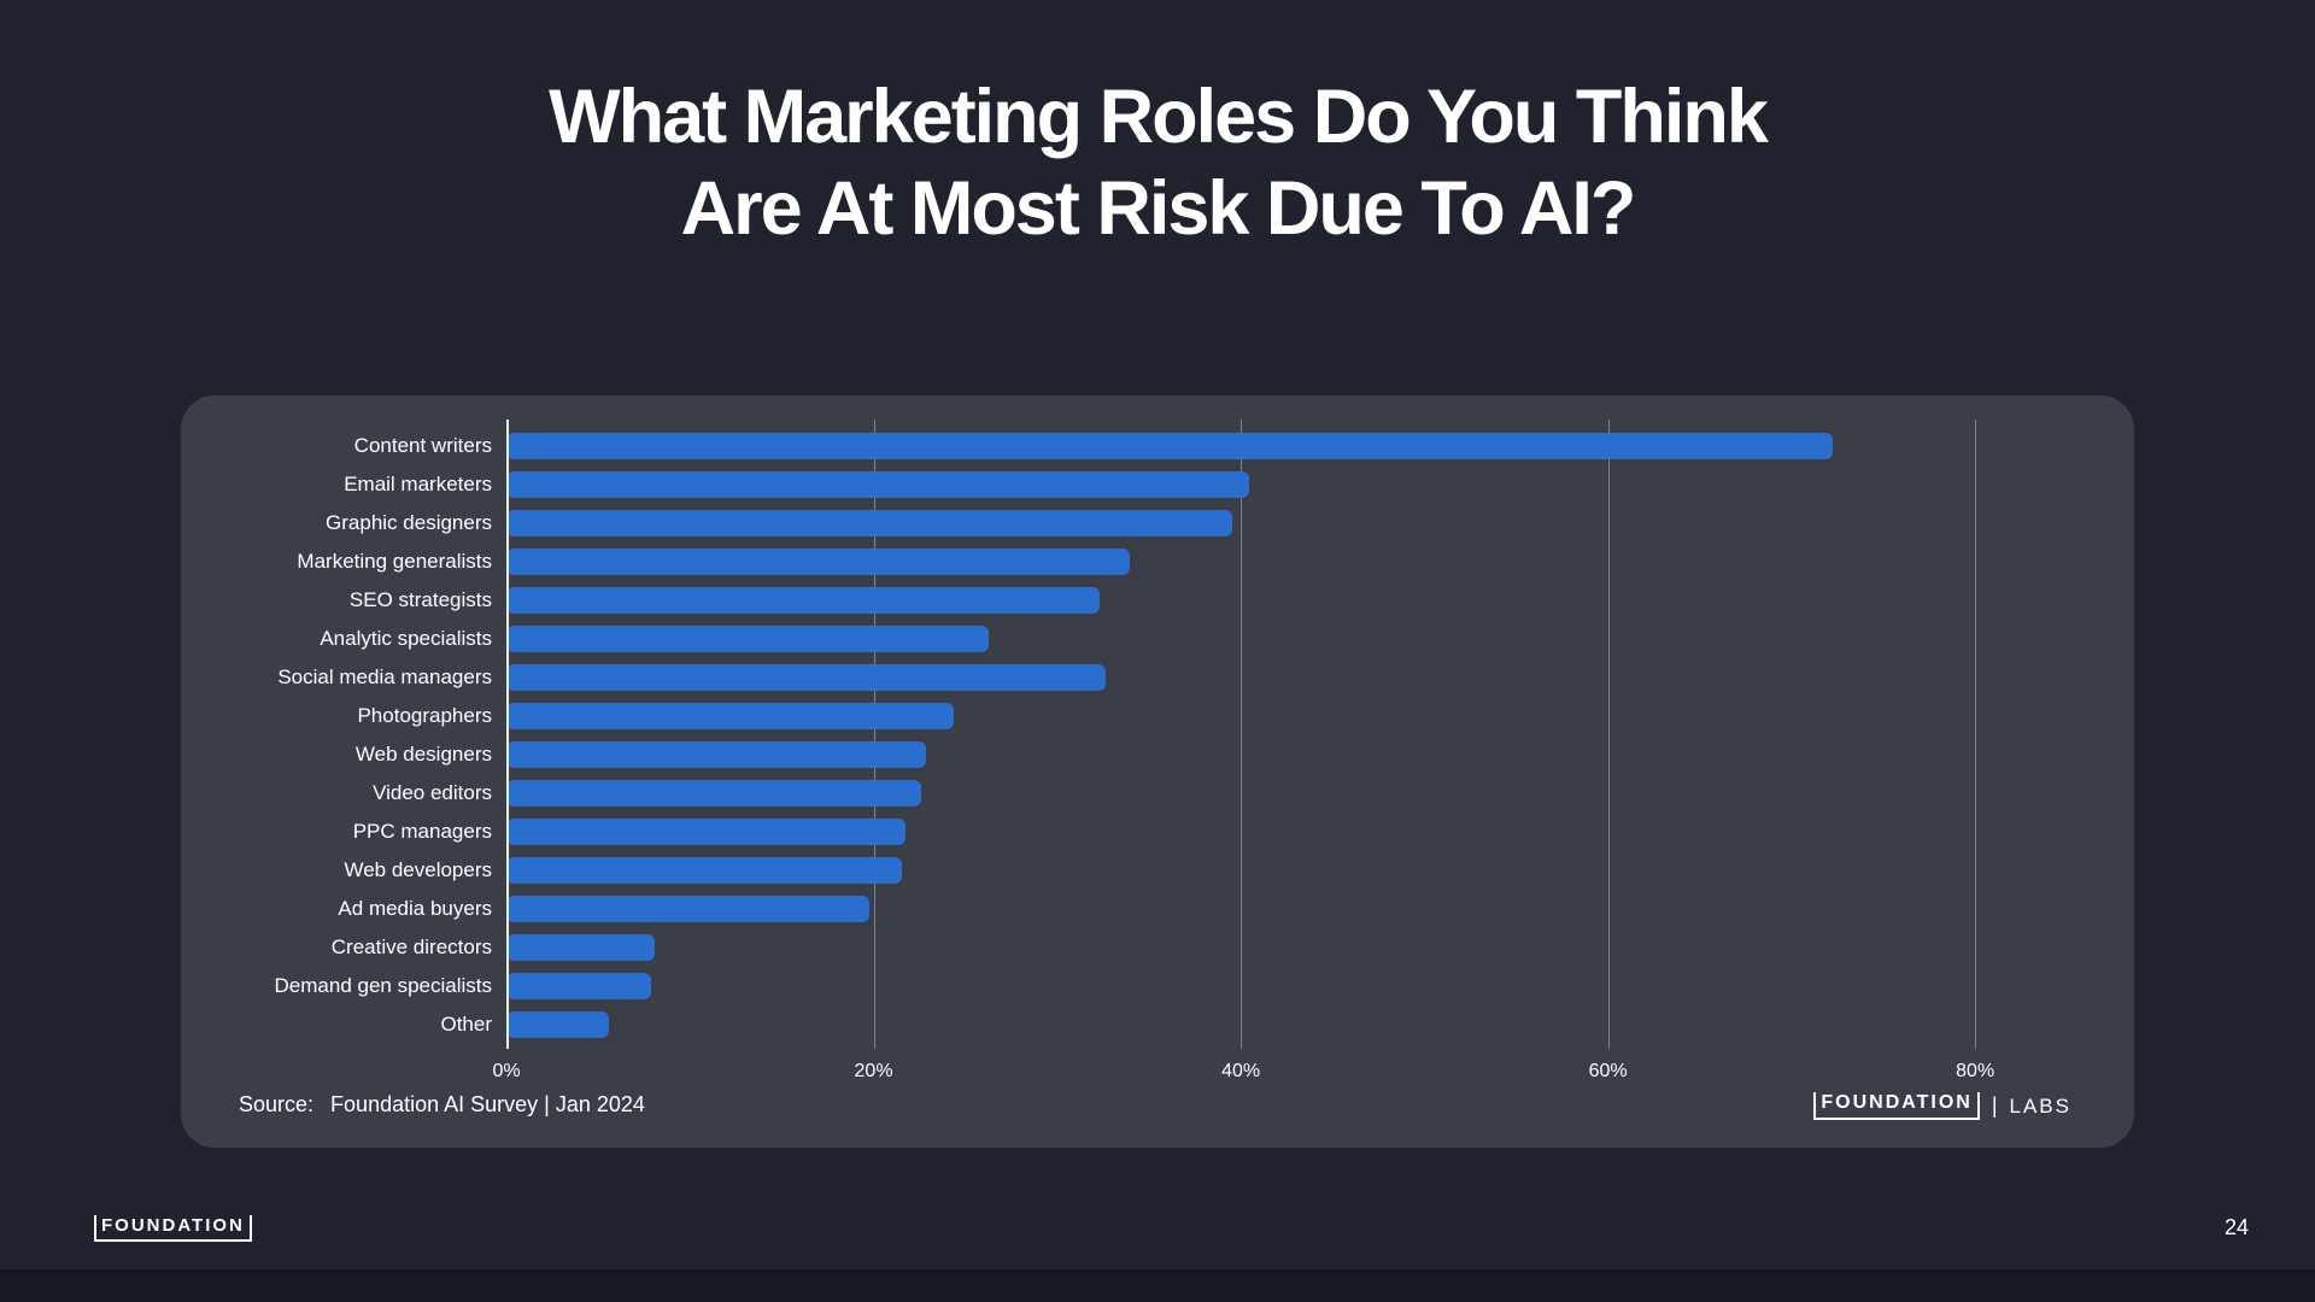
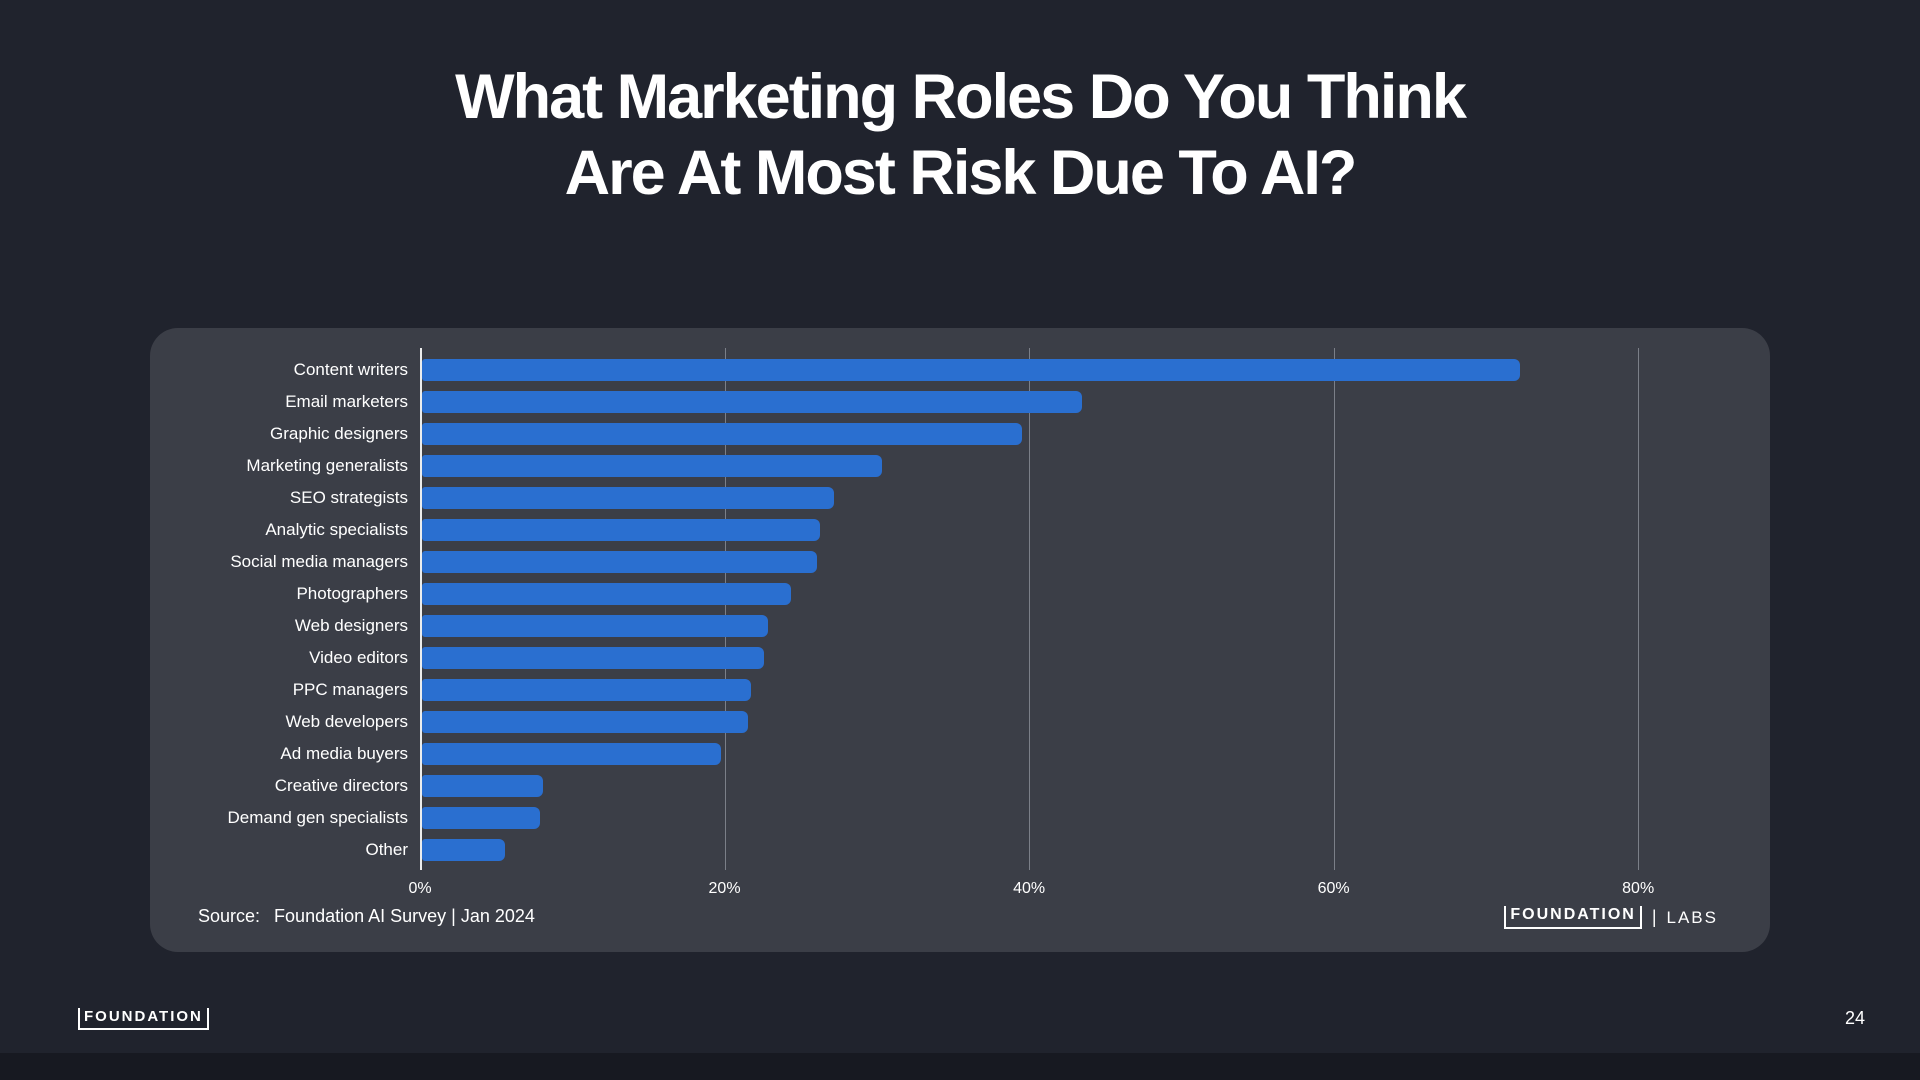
Email marketers: 40.1% -> 43.1%
Marketing generalists: 33.6% -> 30.0%
SEO strategists: 32.0% -> 26.9%
Social media managers: 32.3% -> 25.8%
